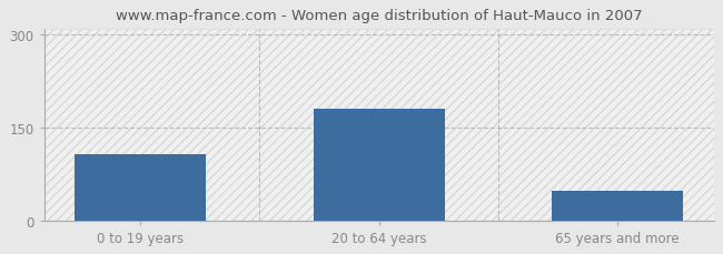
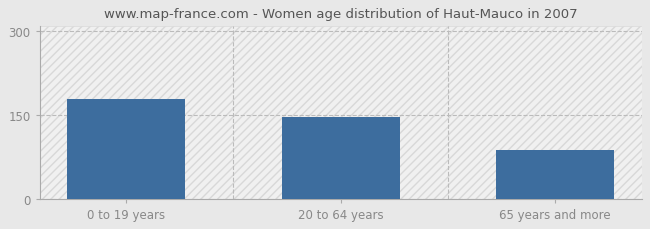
0 to 19 years: 107 -> 178
20 to 64 years: 180 -> 146
65 years and more: 47 -> 88
